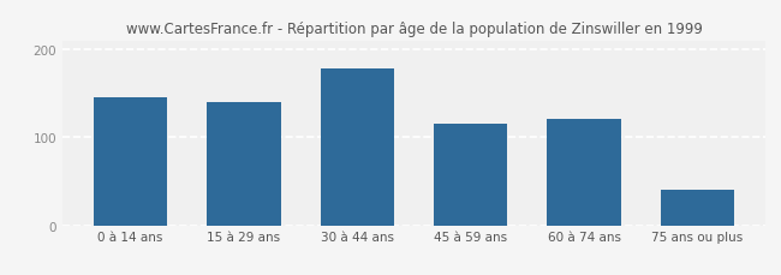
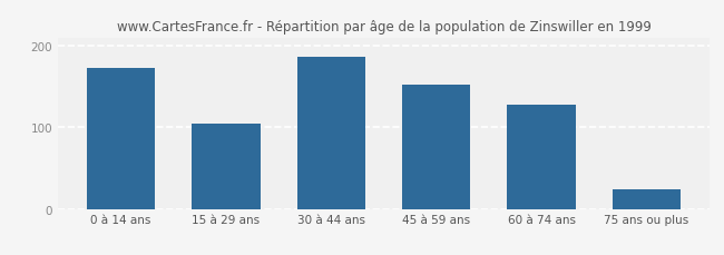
0 à 14 ans: 145 -> 172
15 à 29 ans: 140 -> 104
30 à 44 ans: 178 -> 186
45 à 59 ans: 115 -> 152
60 à 74 ans: 121 -> 128
75 ans ou plus: 40 -> 24
